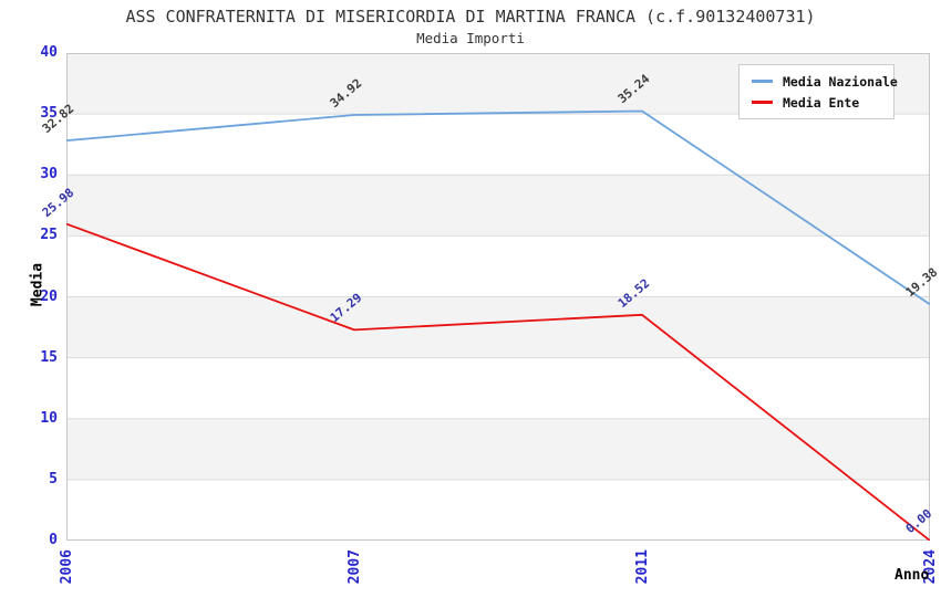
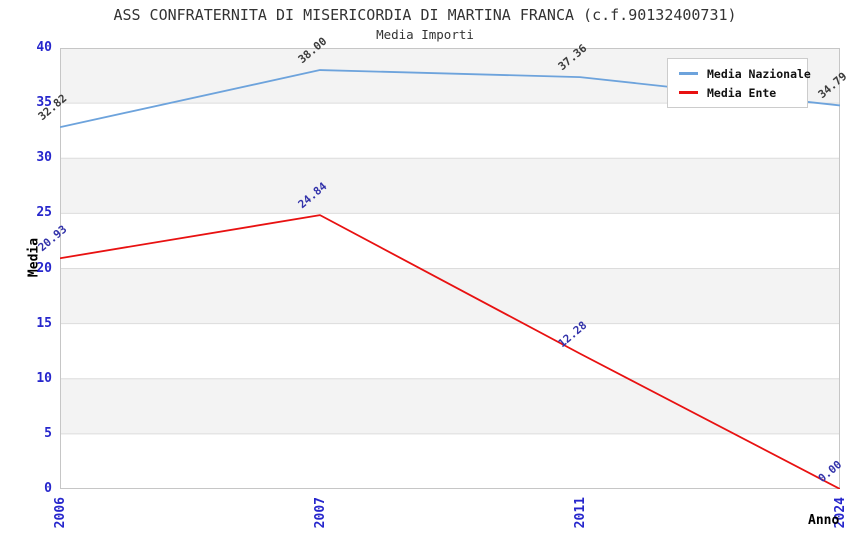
Media Ente/2006: 25.98 -> 20.93
Media Nazionale/2007: 34.92 -> 38.00
Media Ente/2007: 17.29 -> 24.84
Media Nazionale/2011: 35.24 -> 37.36
Media Ente/2011: 18.52 -> 12.28
Media Nazionale/2024: 19.38 -> 34.79
